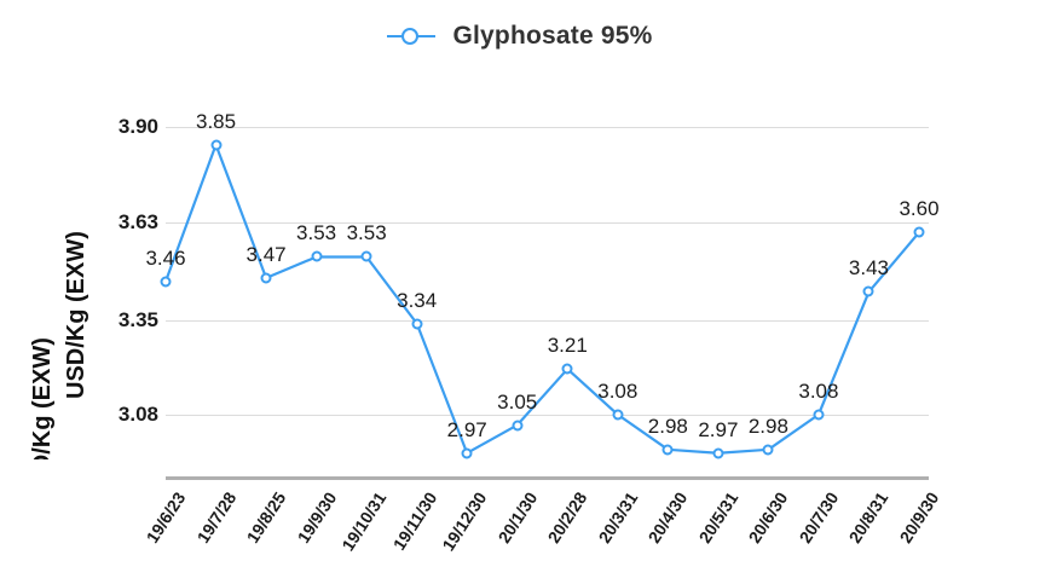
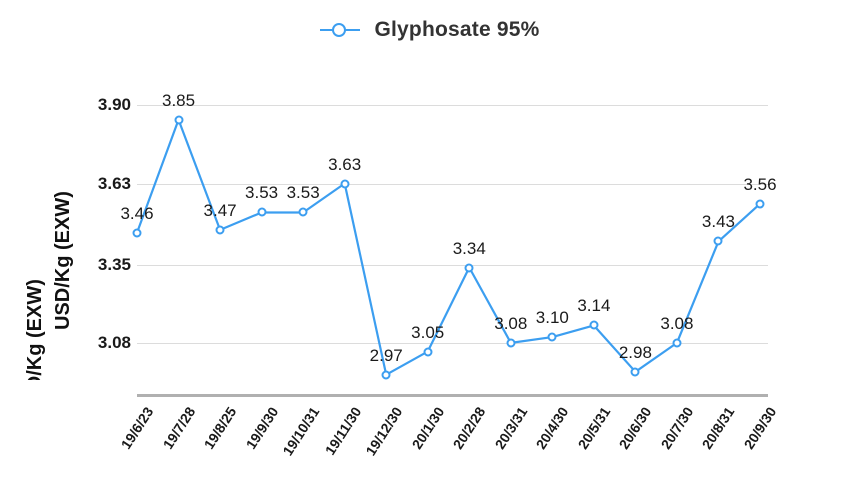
19/11/30: 3.34 -> 3.63
20/2/28: 3.21 -> 3.34
20/4/30: 2.98 -> 3.10
20/5/31: 2.97 -> 3.14
20/9/30: 3.60 -> 3.56
